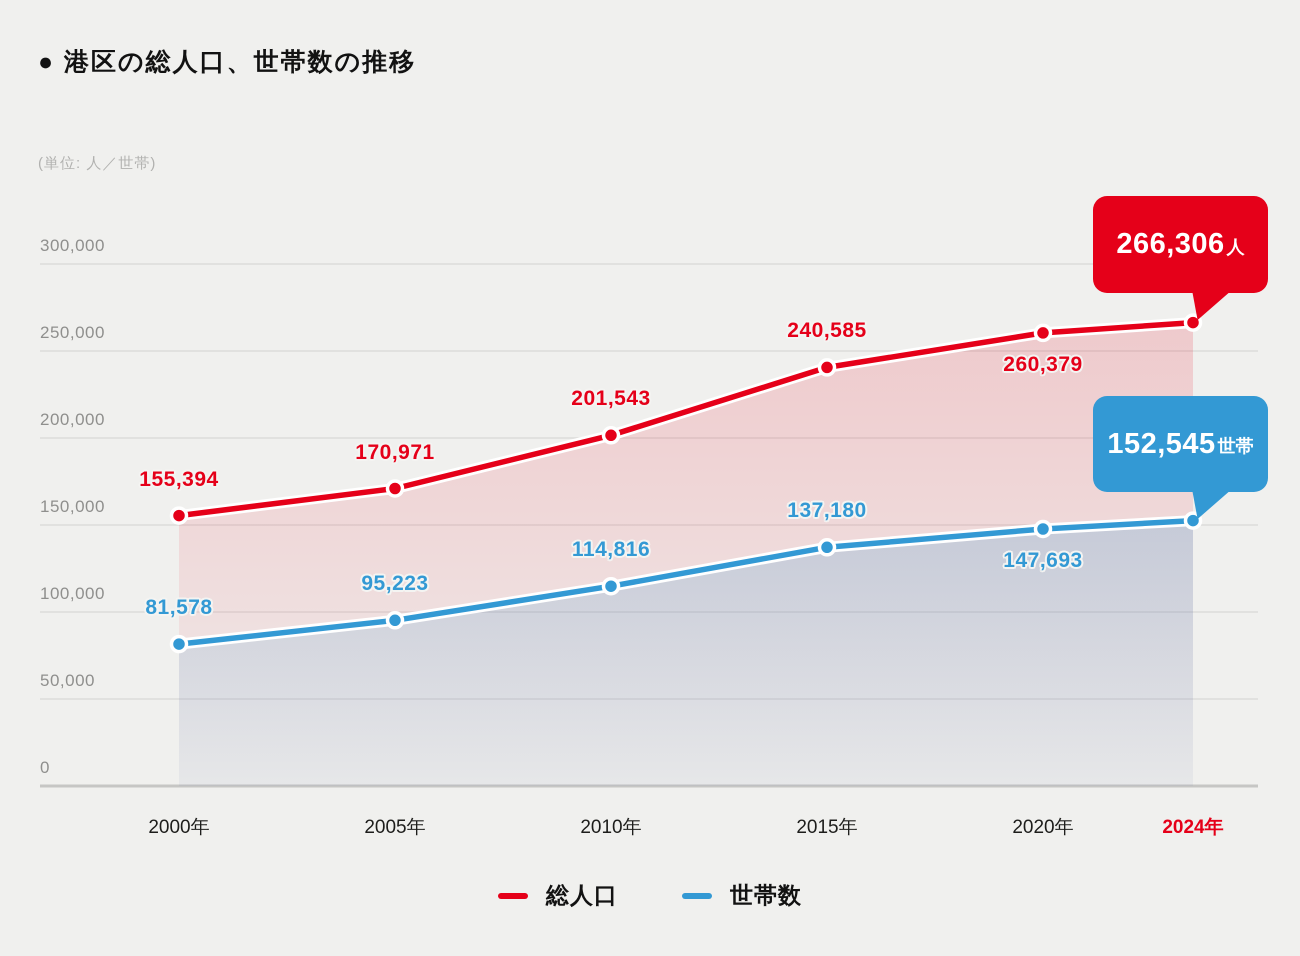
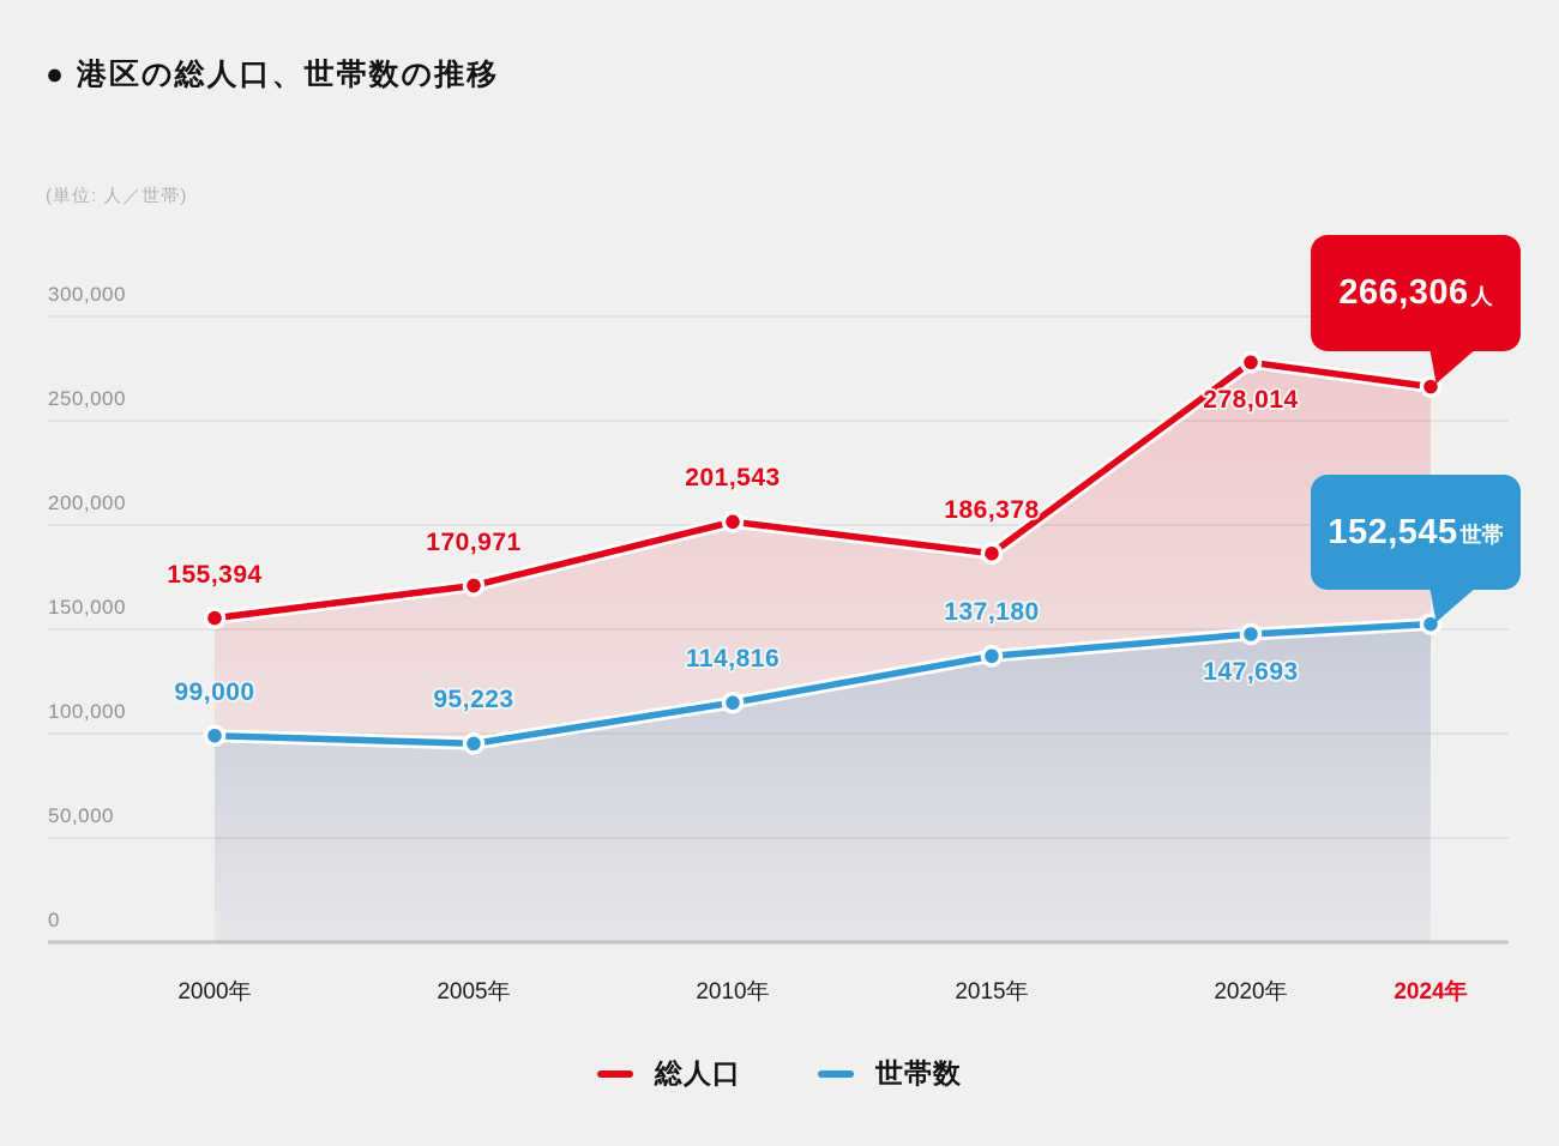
世帯数/2000年: 81,578 -> 99,000
総人口/2015年: 240,585 -> 186,378
総人口/2020年: 260,379 -> 278,014
